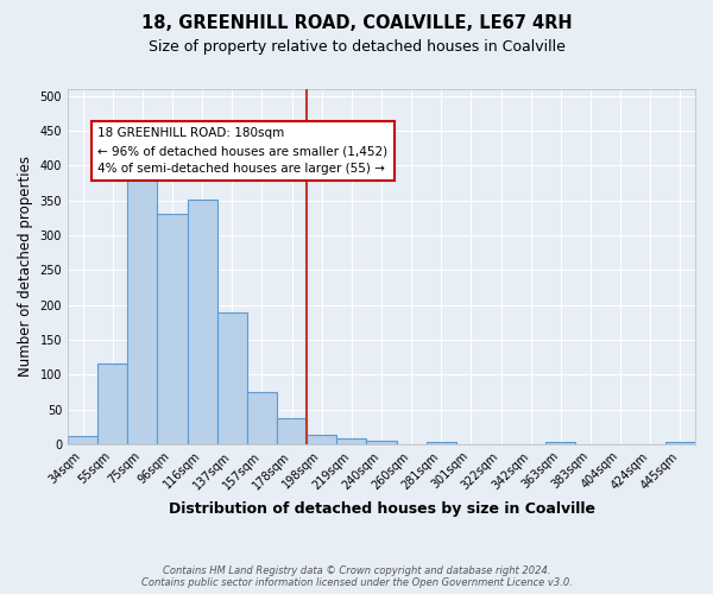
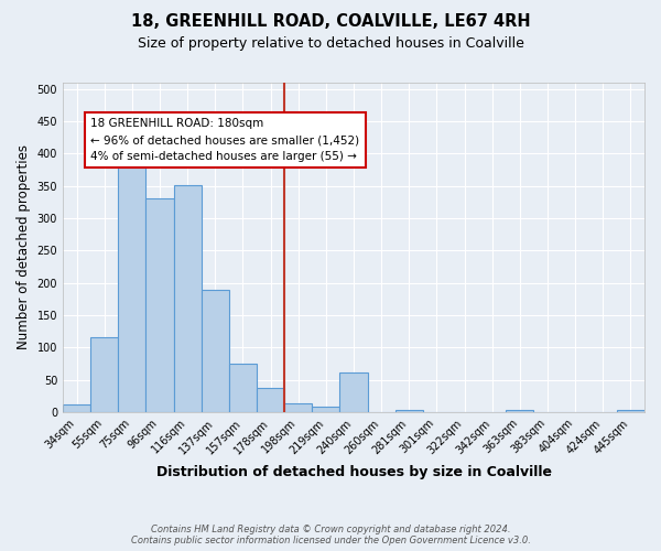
240sqm: 5 -> 62
